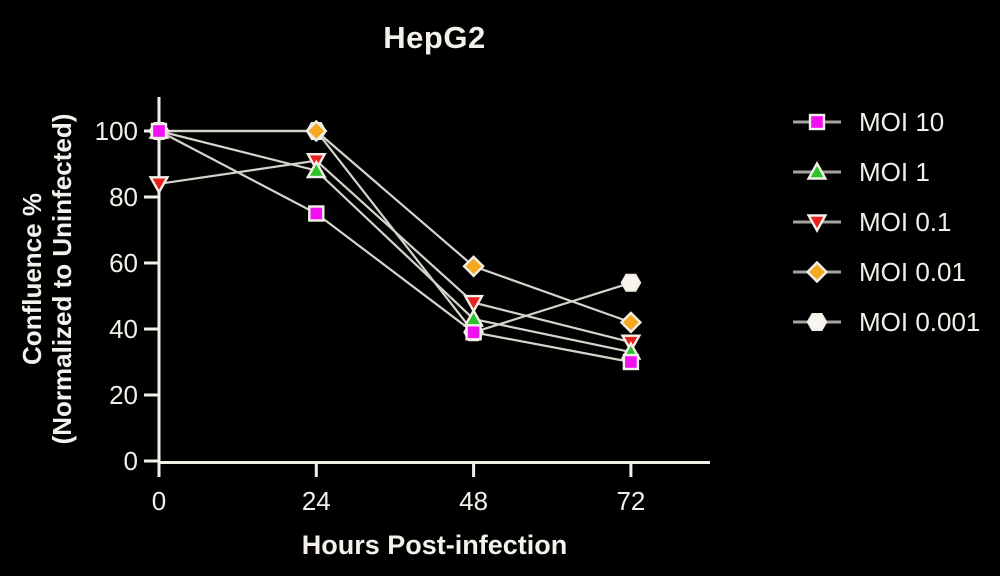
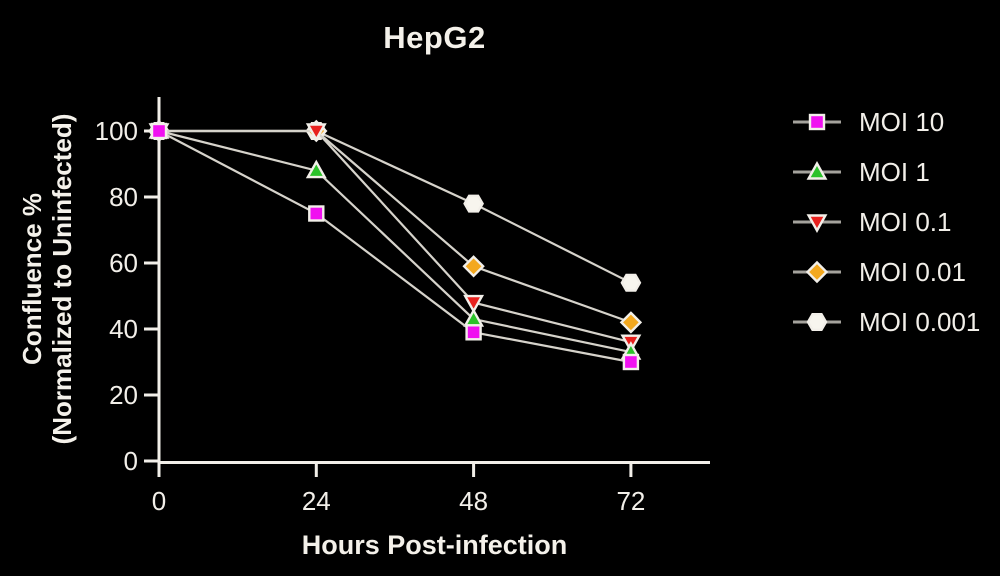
MOI 0.1/0: 84 -> 100
MOI 0.1/24: 91 -> 100
MOI 0.001/48: 39 -> 78
